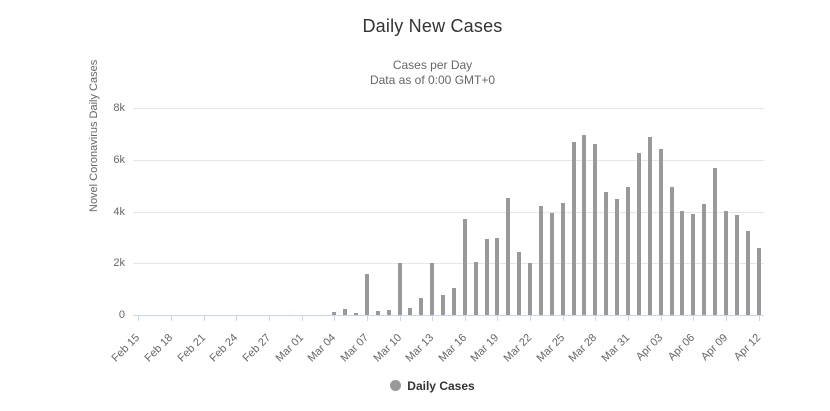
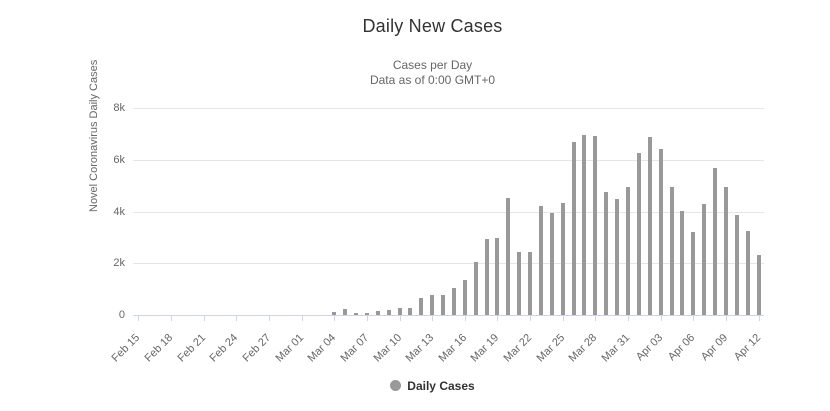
Mar 07: 1.6k -> 0.1k
Mar 10: 2.0k -> 0.3k
Mar 13: 2.0k -> 0.8k
Mar 16: 3.7k -> 1.4k
Mar 22: 2.0k -> 2.4k
Mar 28: 6.6k -> 6.9k
Apr 06: 3.9k -> 3.2k
Apr 09: 4.0k -> 4.9k
Apr 12: 2.6k -> 2.3k
